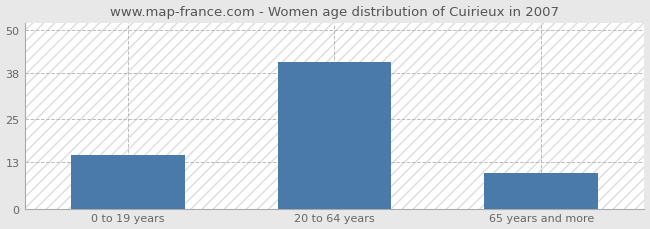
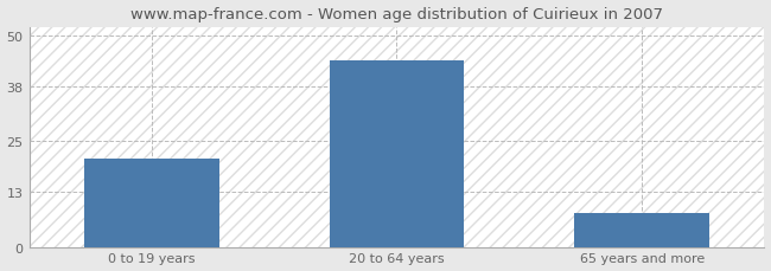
0 to 19 years: 15 -> 21
20 to 64 years: 41 -> 44
65 years and more: 10 -> 8
